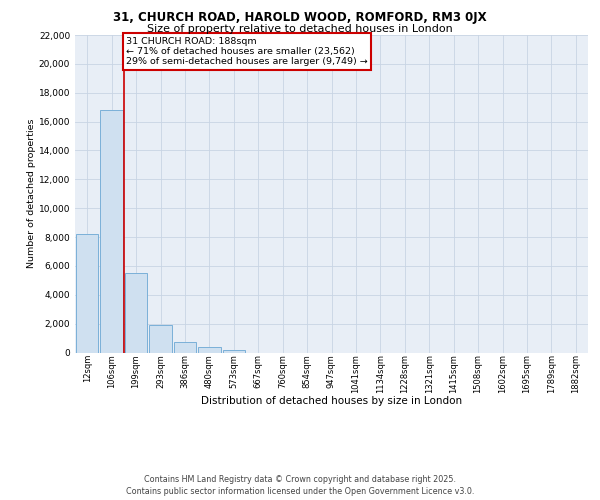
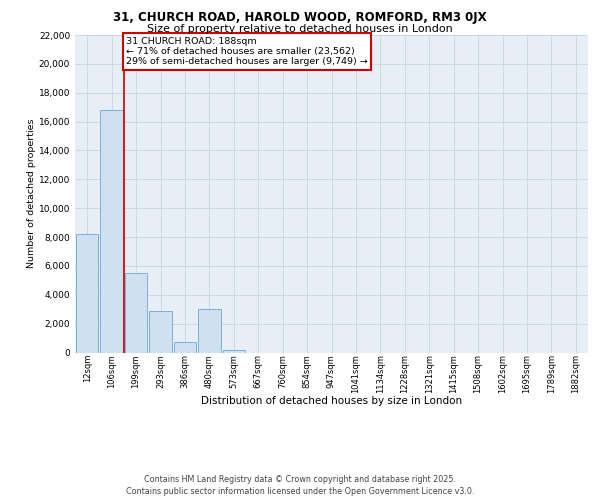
293sqm: 1,900 -> 2,900
480sqm: 400 -> 3,000
